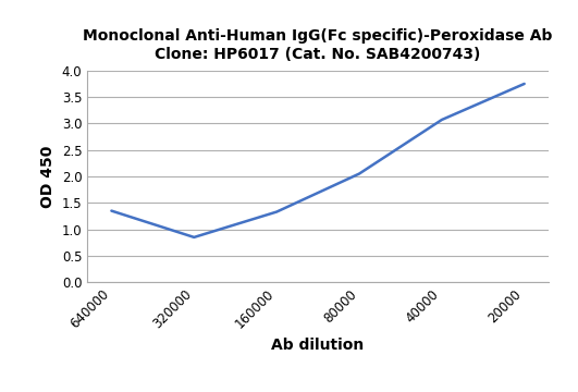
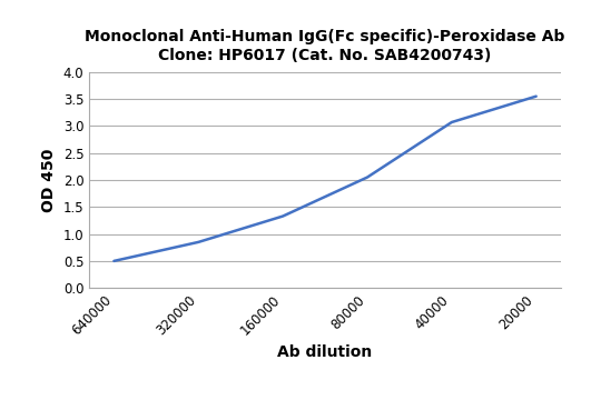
640000: 1.35 -> 0.50
20000: 3.75 -> 3.55
